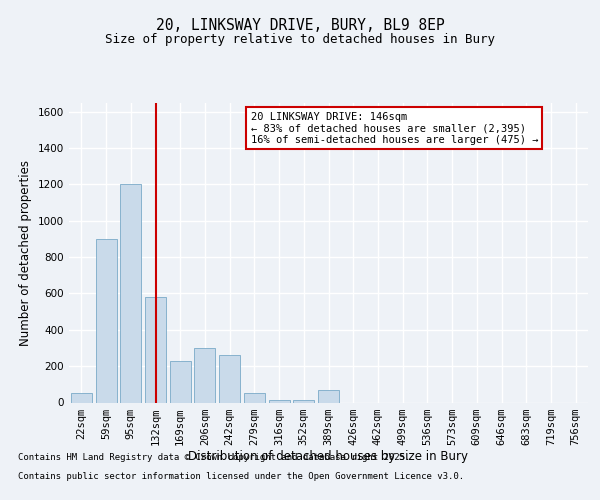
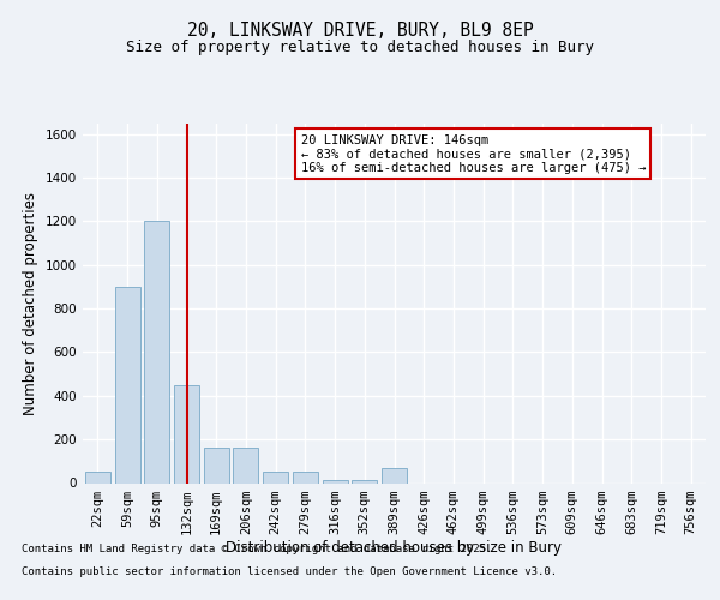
132sqm: 580 -> 450
169sqm: 230 -> 160
206sqm: 300 -> 160
242sqm: 260 -> 50
